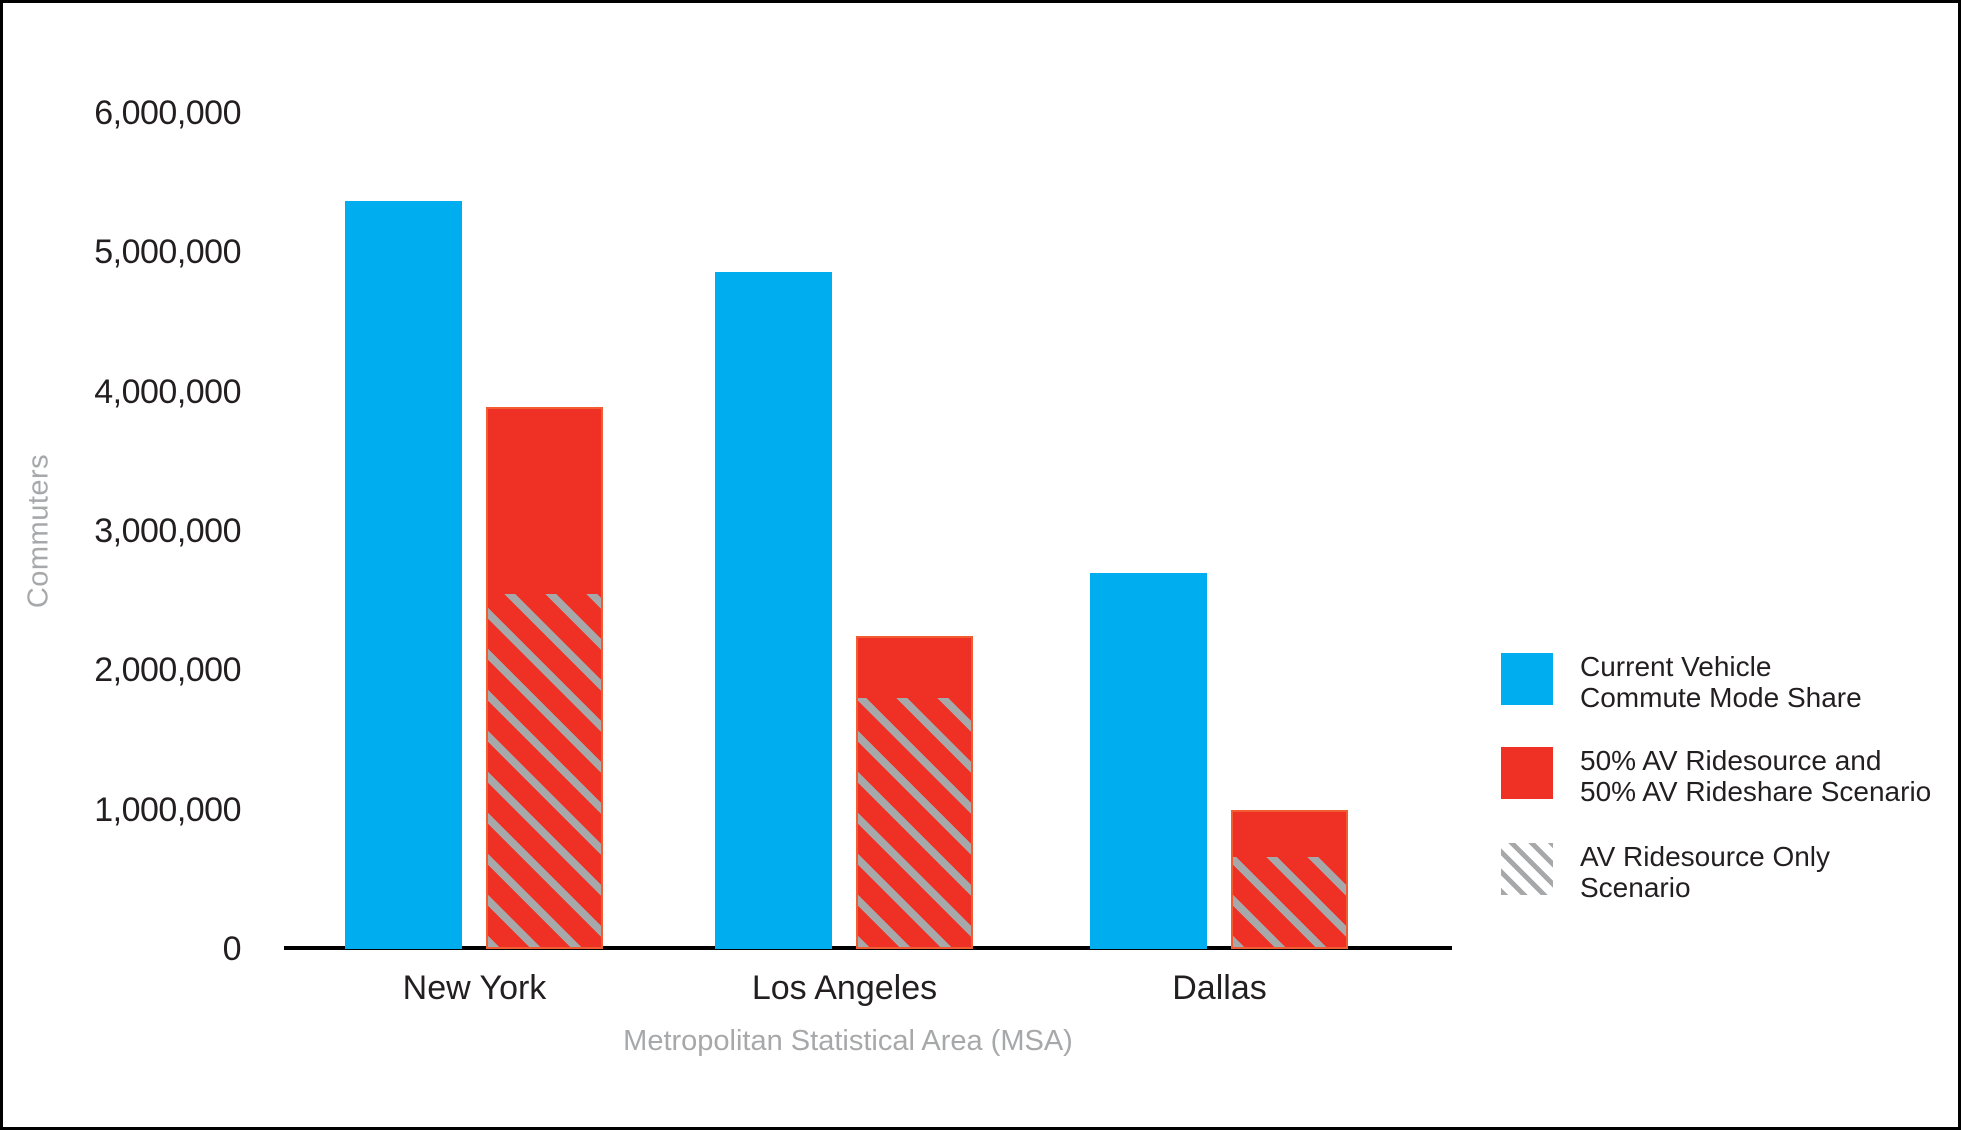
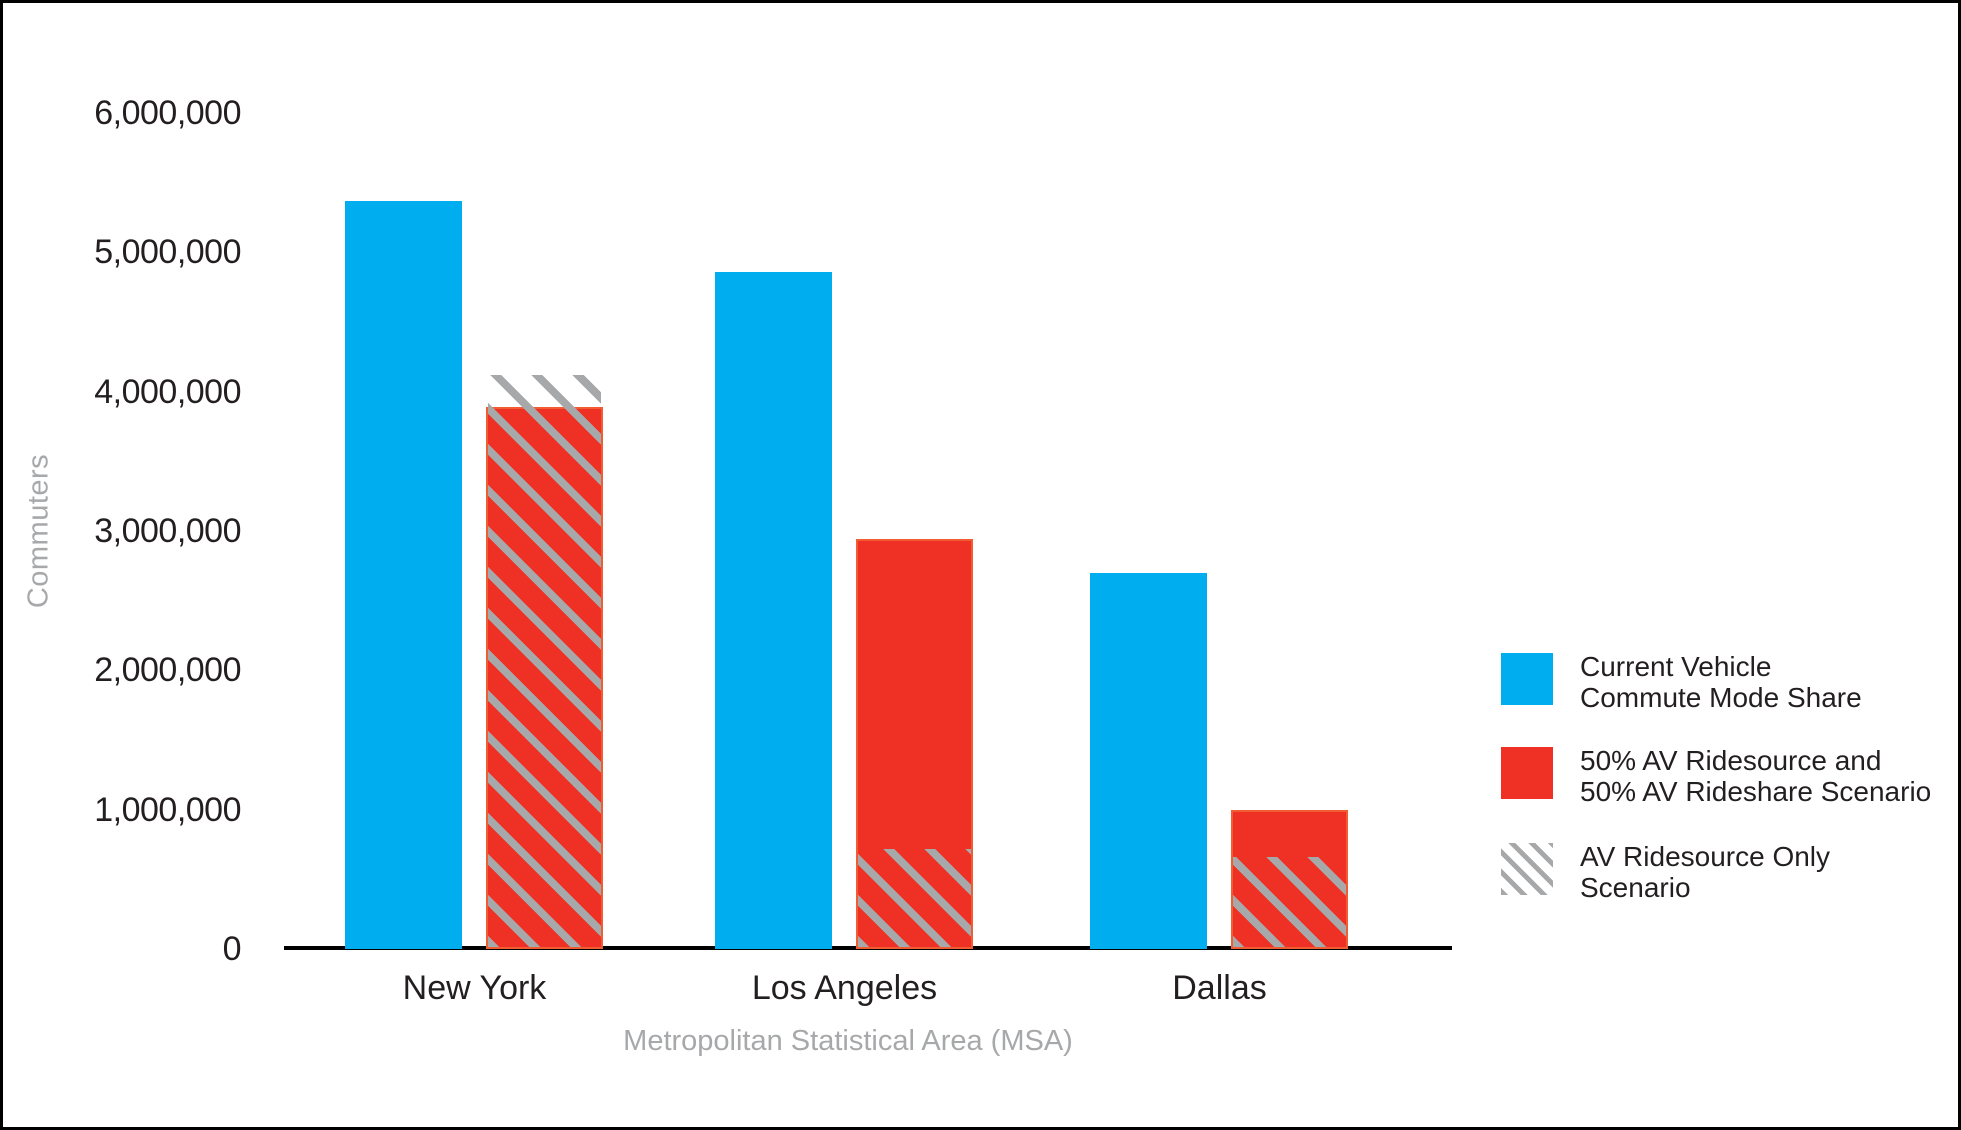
AV Ridesource Only Scenario/New York: 2550000 -> 4120000
50% AV Ridesource and 50% AV Rideshare Scenario/Los Angeles: 2250000 -> 2940000
AV Ridesource Only Scenario/Los Angeles: 1800000 -> 720000
